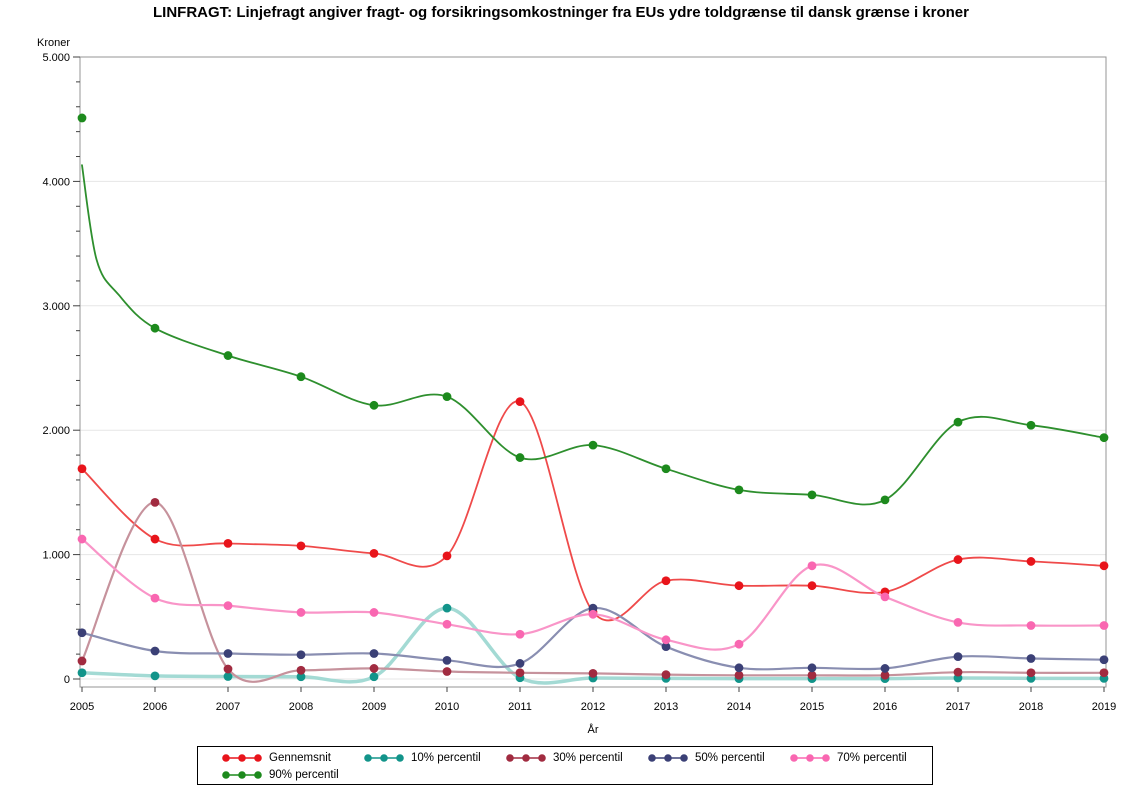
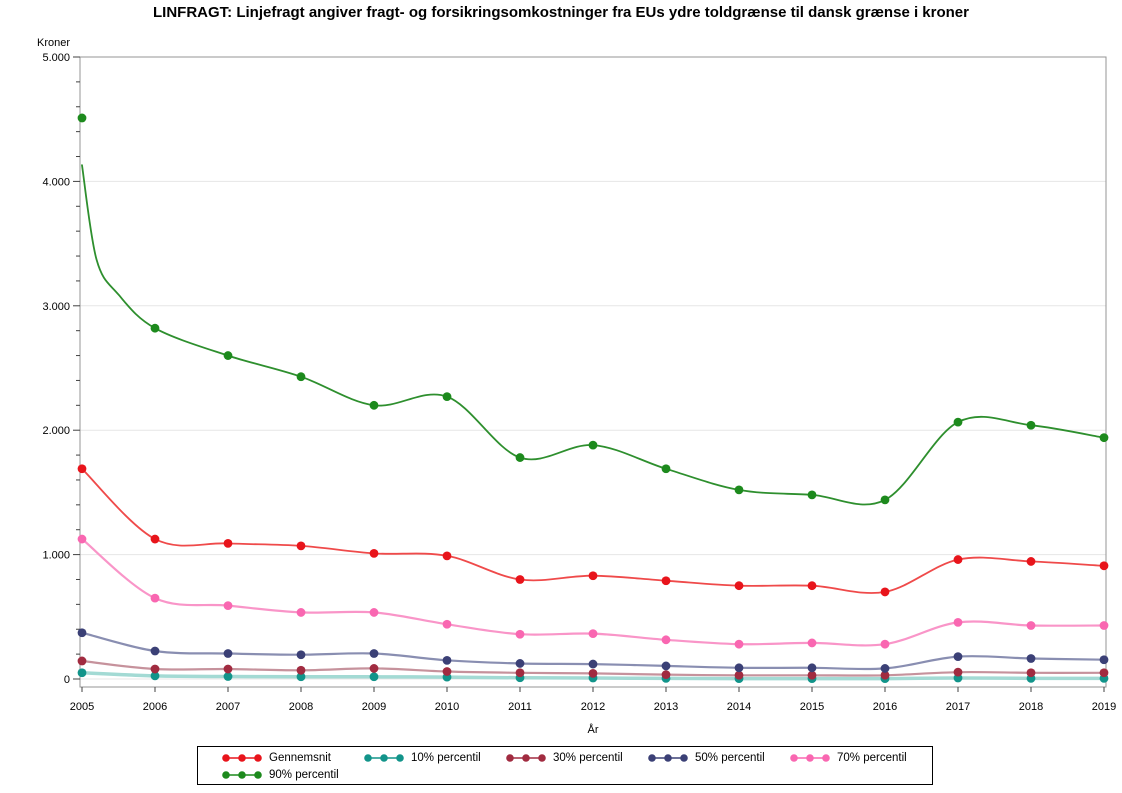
30% percentil/2006: 1420 -> 80
10% percentil/2010: 570 -> 20
Gennemsnit/2011: 2230 -> 800
Gennemsnit/2012: 540 -> 830
50% percentil/2012: 570 -> 120
70% percentil/2012: 520 -> 360
50% percentil/2013: 260 -> 100
70% percentil/2015: 910 -> 290
70% percentil/2016: 660 -> 280
